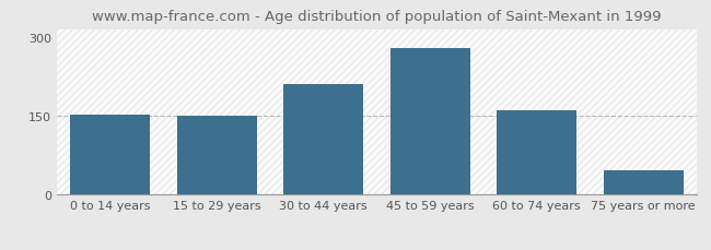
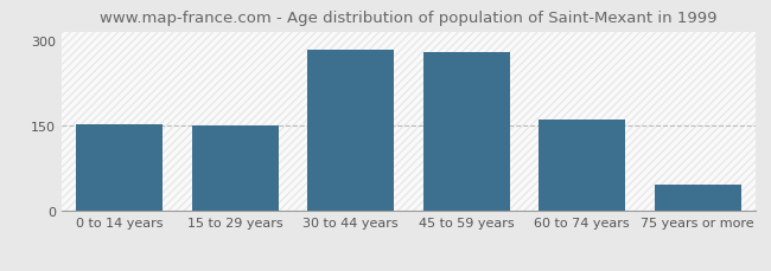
30 to 44 years: 210 -> 283
